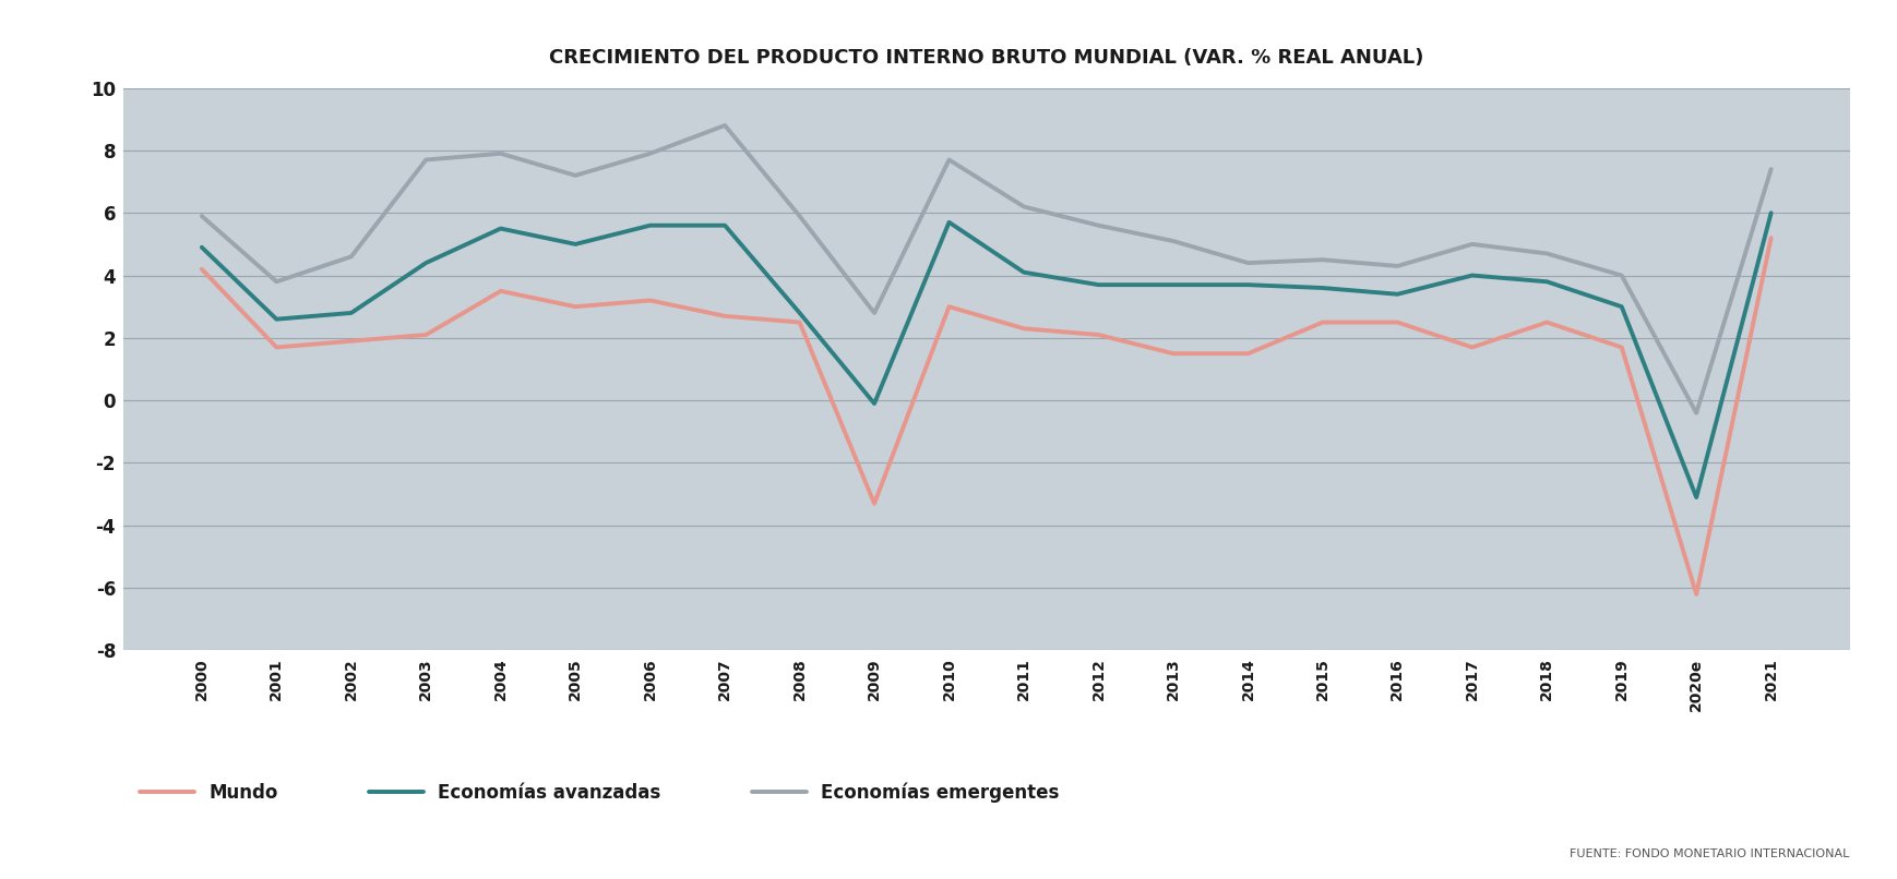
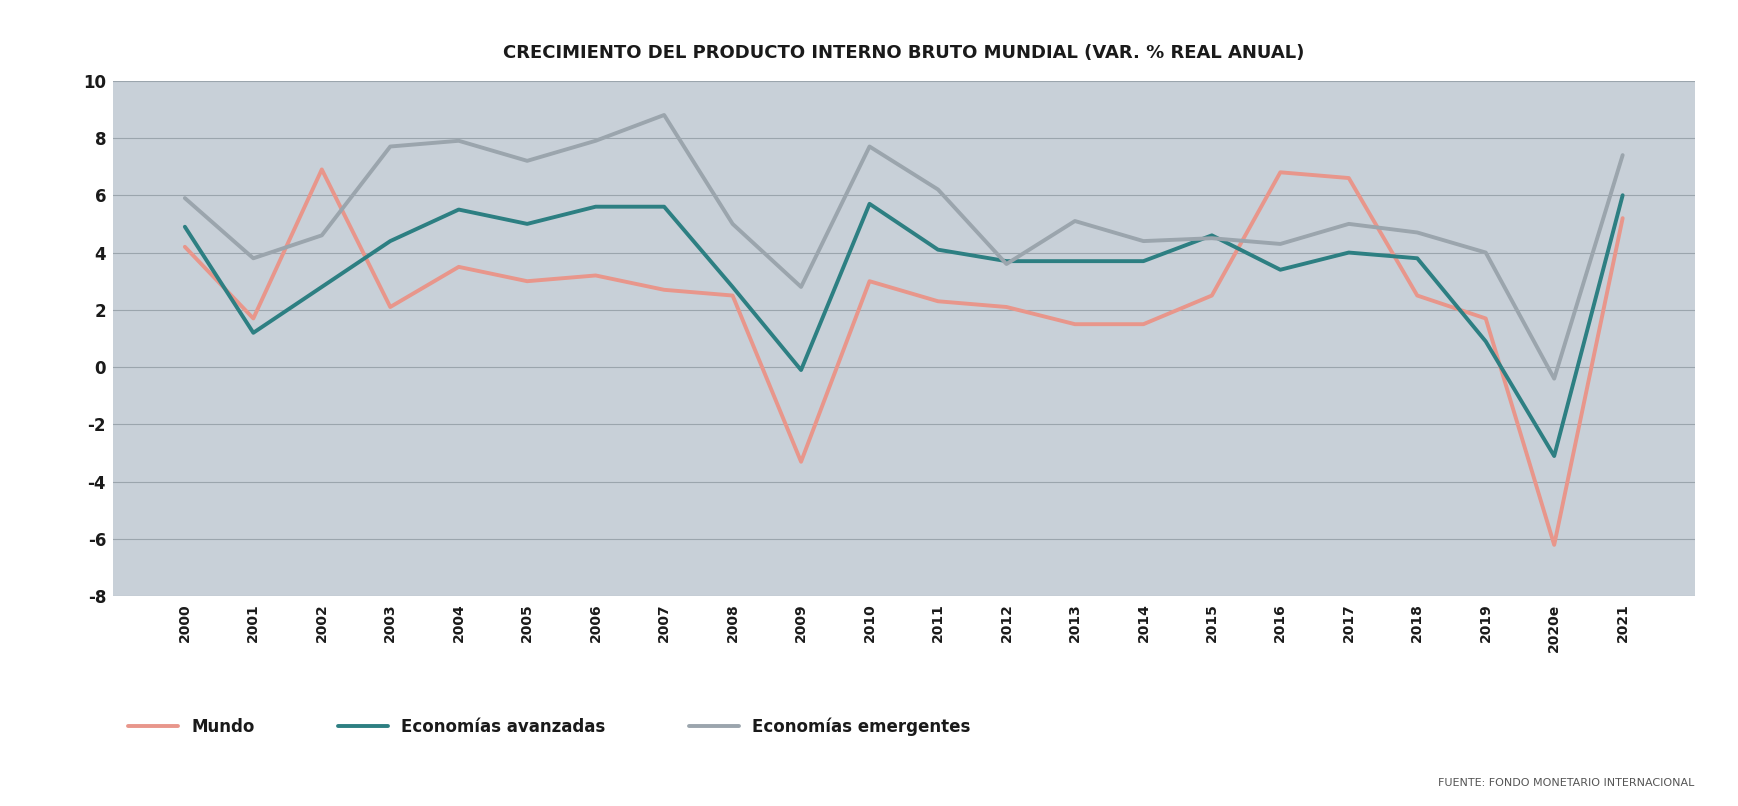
Economías avanzadas/2001: 2.6 -> 1.2
Mundo/2002: 1.9 -> 6.9
Economías emergentes/2008: 5.9 -> 5.0
Economías emergentes/2012: 5.6 -> 3.6
Economías avanzadas/2015: 3.6 -> 4.6
Mundo/2016: 2.5 -> 6.8
Mundo/2017: 1.7 -> 6.6
Economías avanzadas/2019: 3.0 -> 0.9
